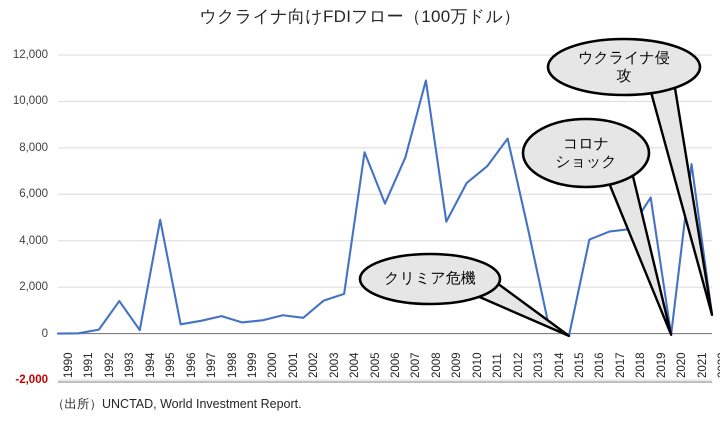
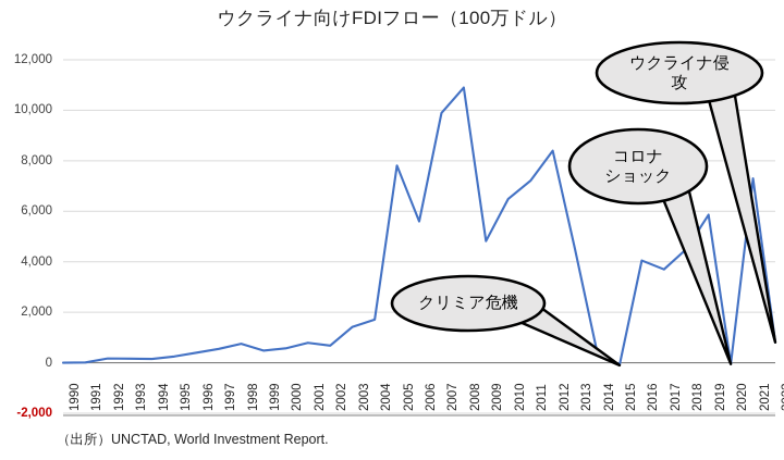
1993: 1400 -> 200
1995: 4900 -> 200
2007: 7600 -> 9900
2017: 4400 -> 3700
